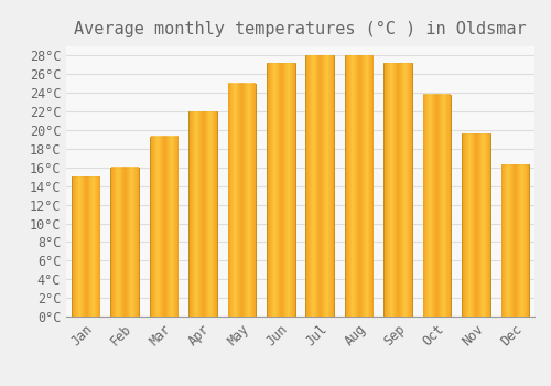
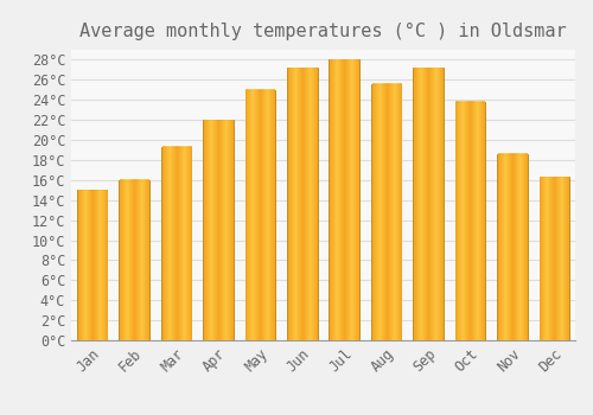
Aug: 28.0°C -> 25.6°C
Nov: 19.6°C -> 18.6°C
